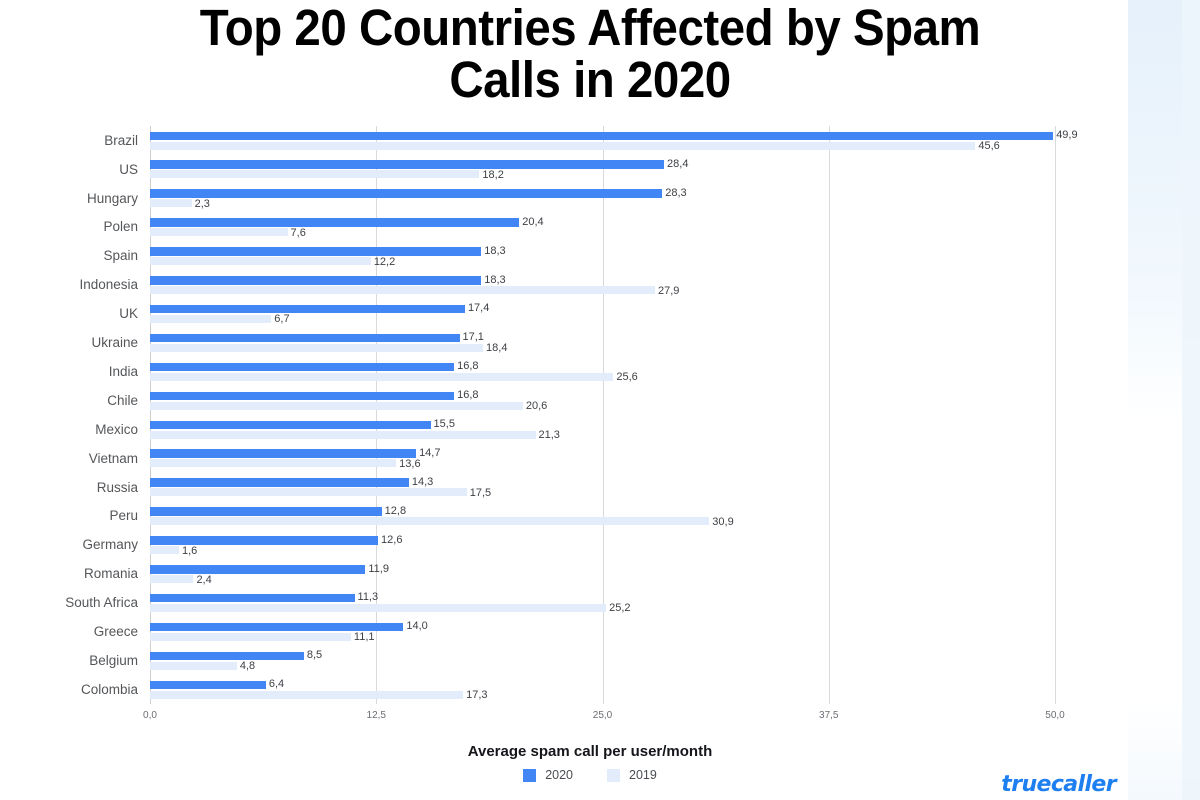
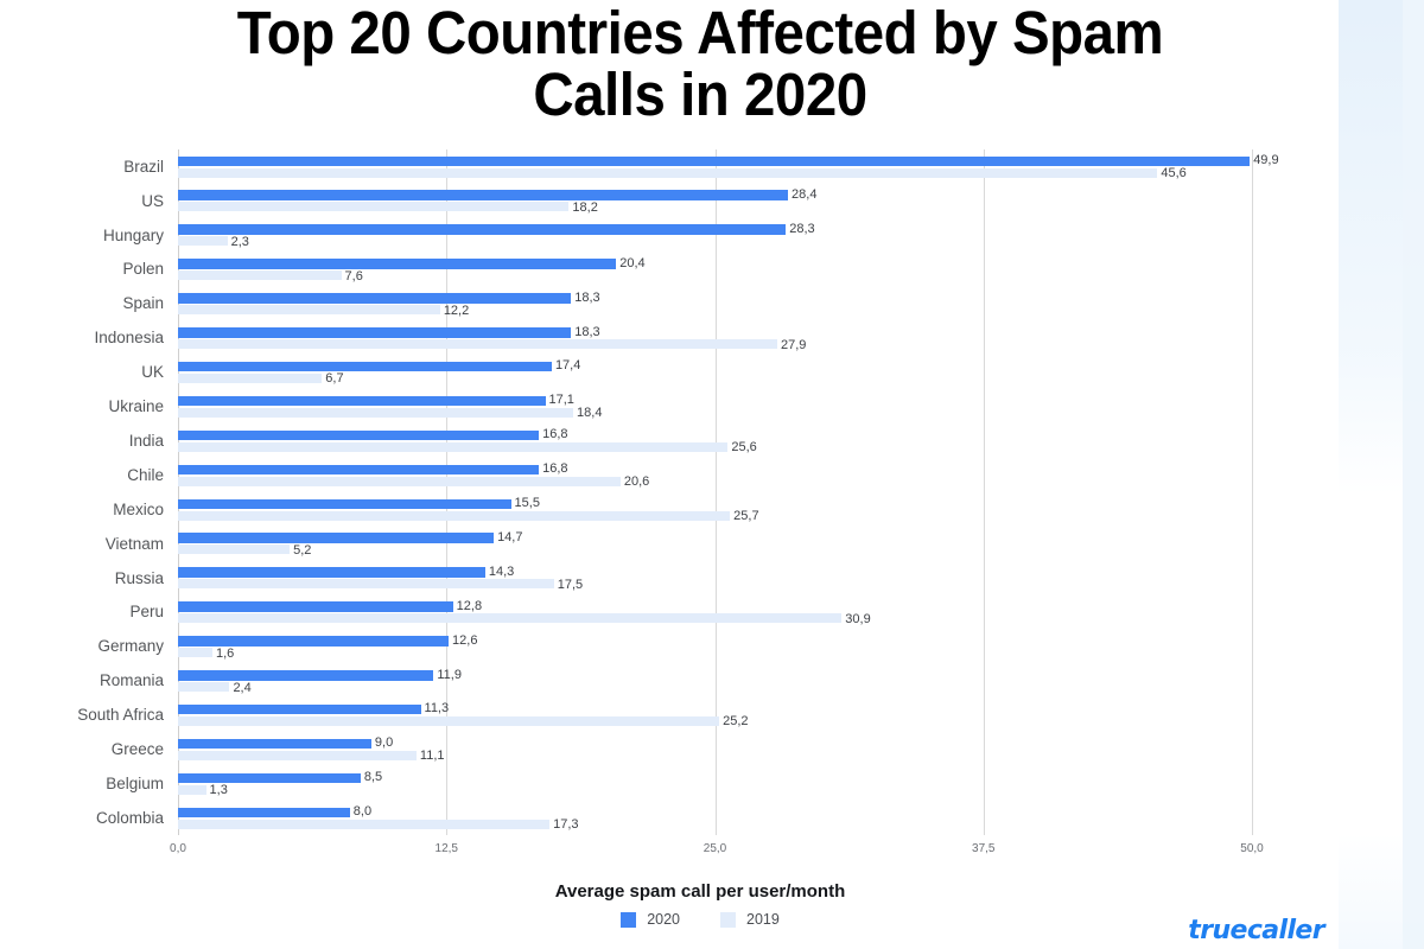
2019/Mexico: 21,3 -> 25,7
2019/Vietnam: 13,6 -> 5,2
2020/Greece: 14,0 -> 9,0
2019/Belgium: 4,8 -> 1,3
2020/Colombia: 6,4 -> 8,0
